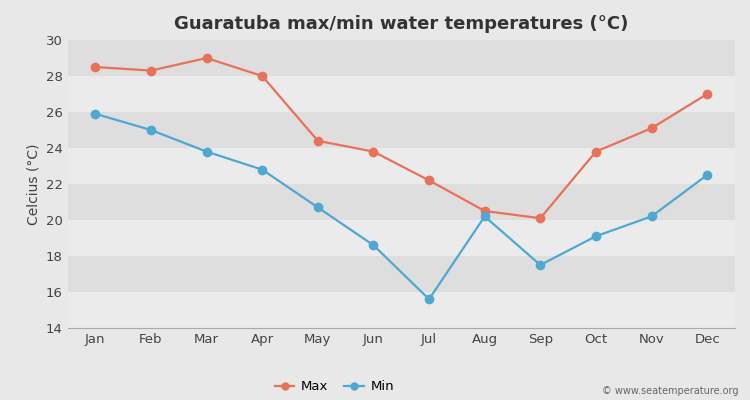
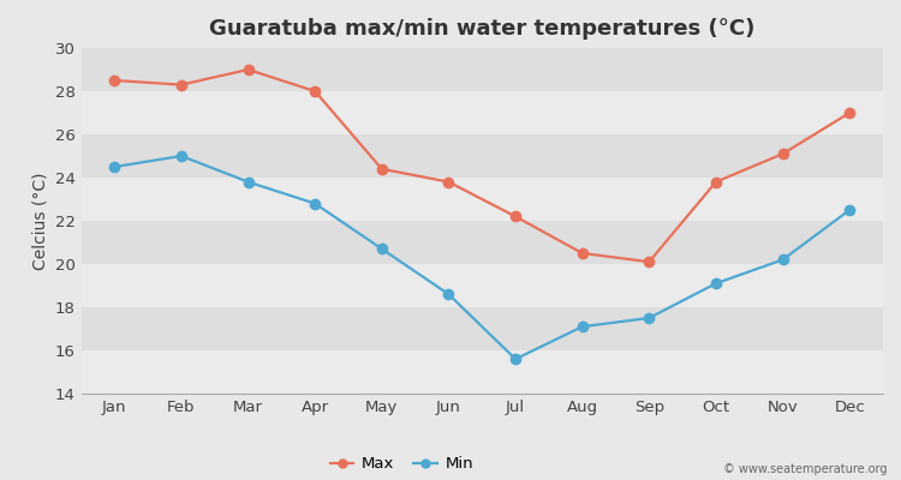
Min/Jan: 25.9 -> 24.5
Min/Aug: 20.2 -> 17.1
